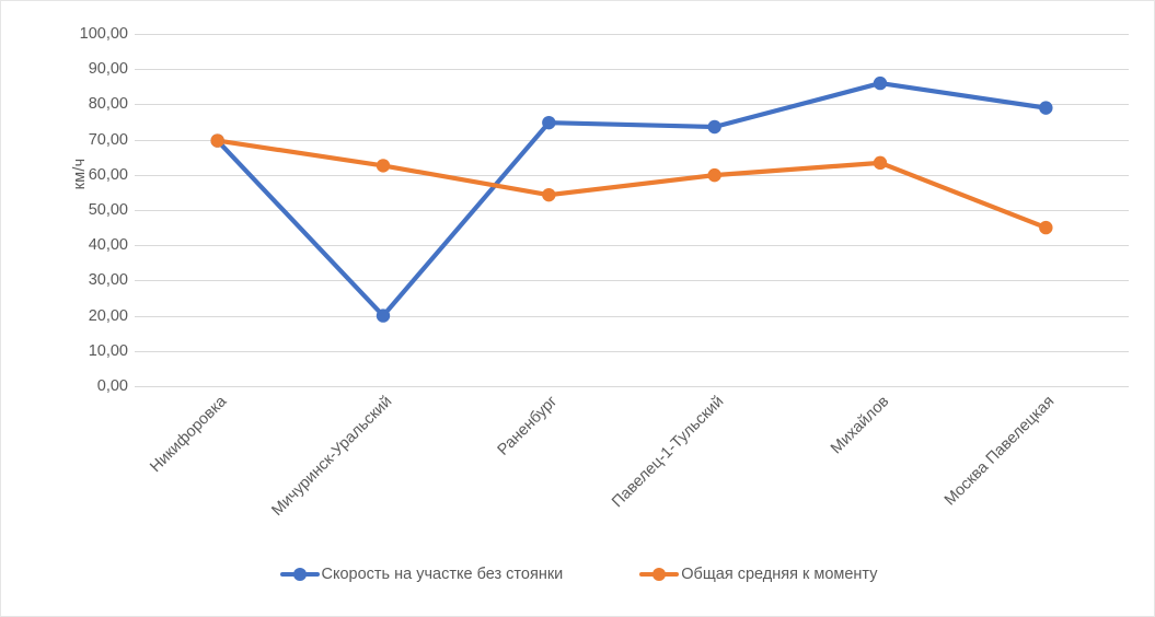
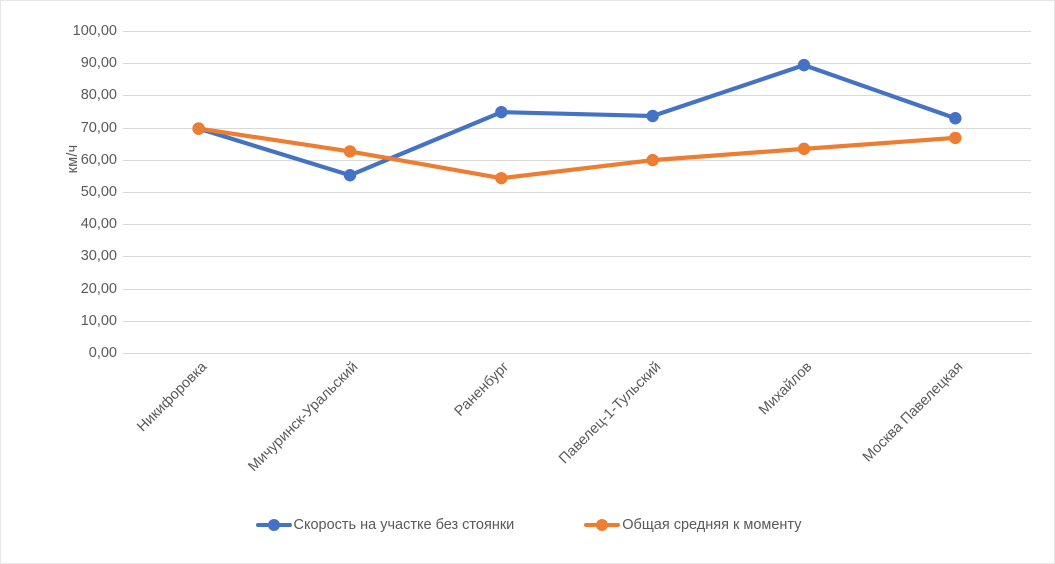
Скорость на участке без стоянки/Мичуринск-Уральский: 20 -> 55
Скорость на участке без стоянки/Михайлов: 86 -> 89
Скорость на участке без стоянки/Москва Павелецкая: 79 -> 73
Общая средняя к моменту/Москва Павелецкая: 45 -> 67
